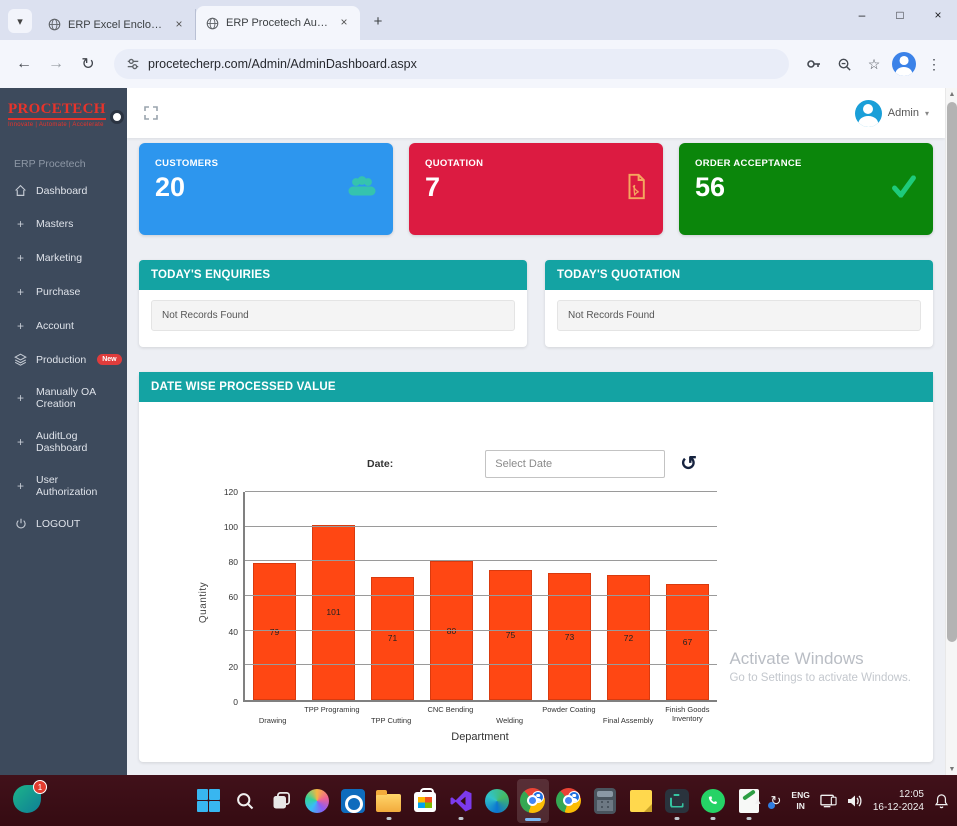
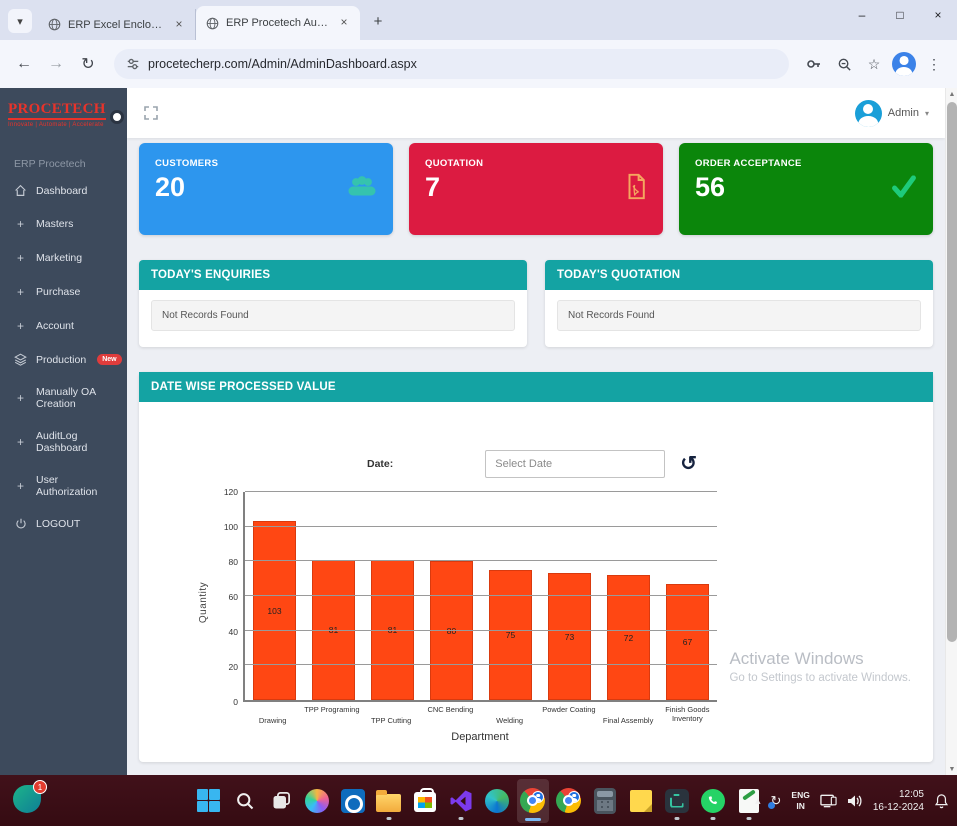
Drawing: 79 -> 103
TPP Programing: 101 -> 81
TPP Cutting: 71 -> 81
